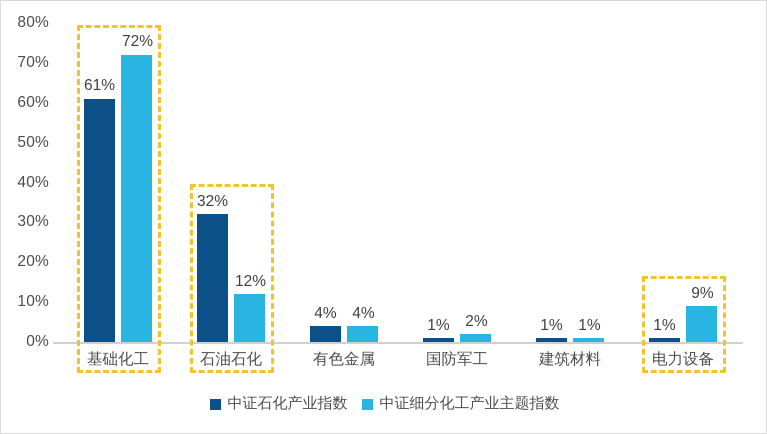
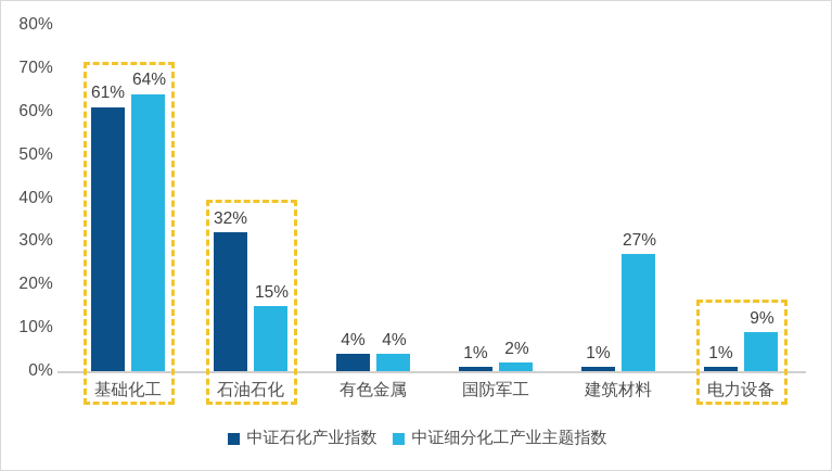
中证细分化工产业主题指数/基础化工: 72% -> 64%
中证细分化工产业主题指数/石油石化: 12% -> 15%
中证细分化工产业主题指数/建筑材料: 1% -> 27%
